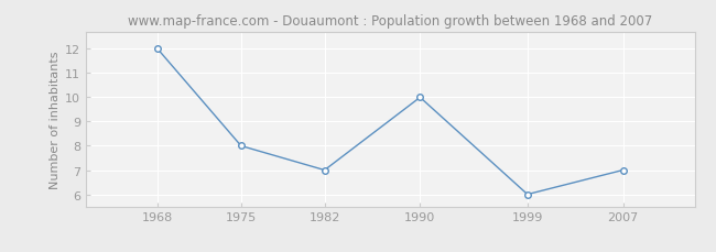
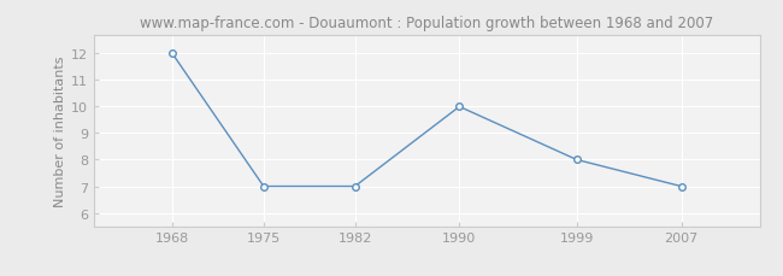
1975: 8 -> 7
1999: 6 -> 8
